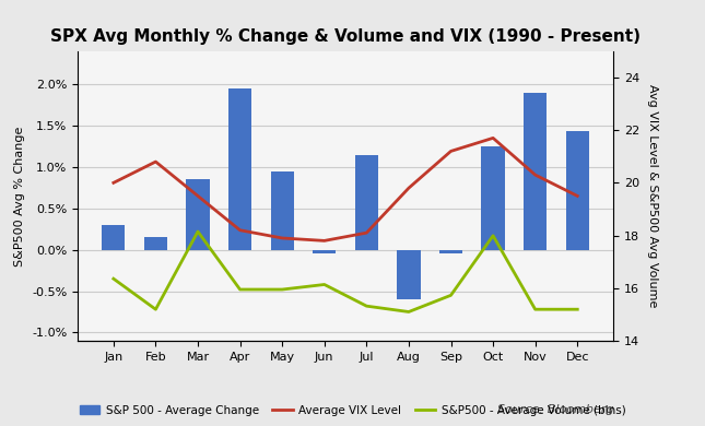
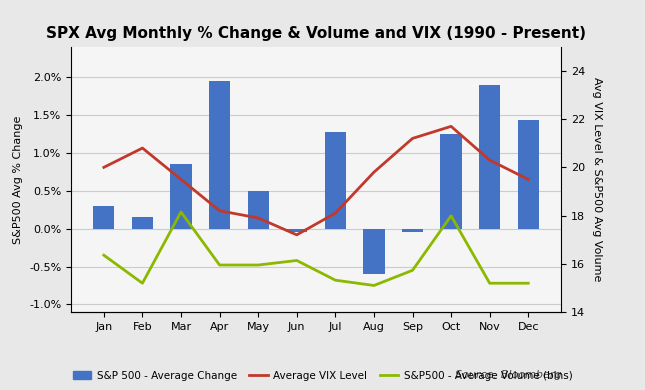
S&P 500 - Average Change/May: 0.95% -> 0.50%
Average VIX Level/Jun: 17.8 -> 17.2
S&P 500 - Average Change/Jul: 1.15% -> 1.28%
